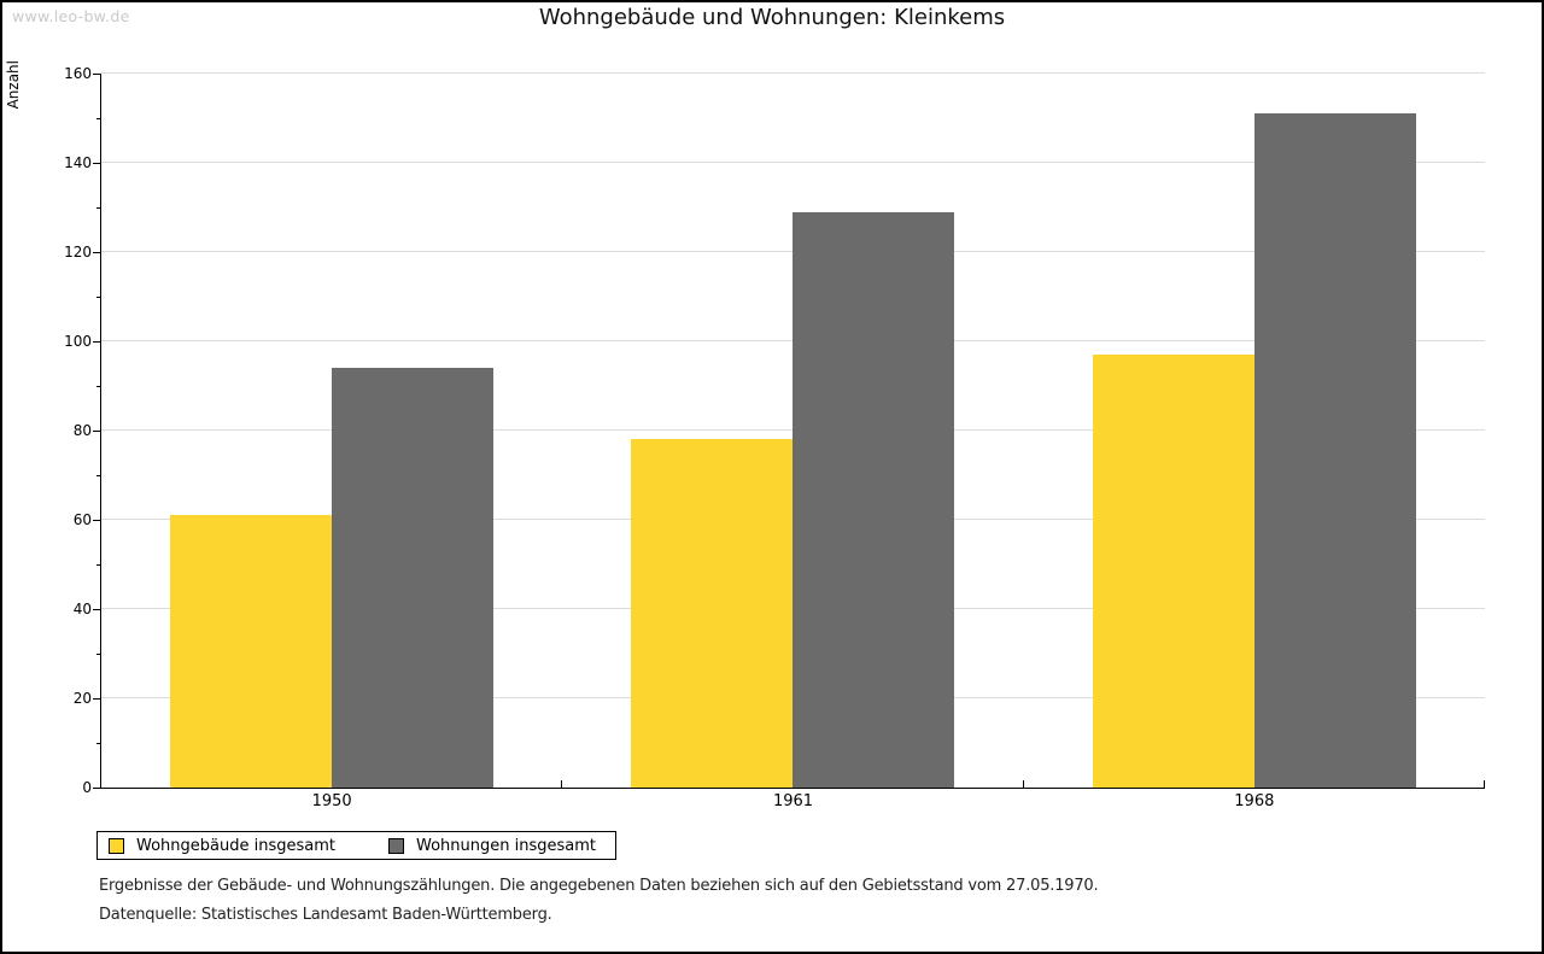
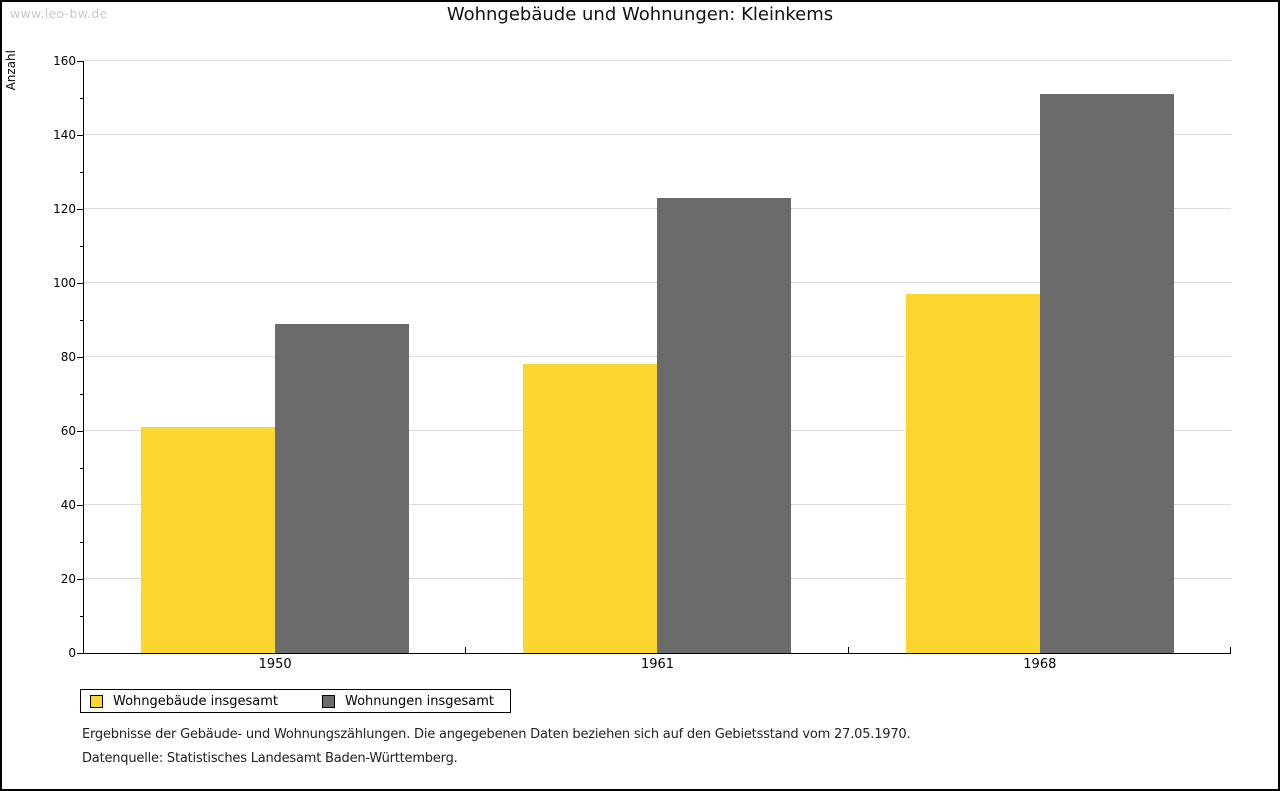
Wohnungen insgesamt/1950: 94 -> 89
Wohnungen insgesamt/1961: 129 -> 123
